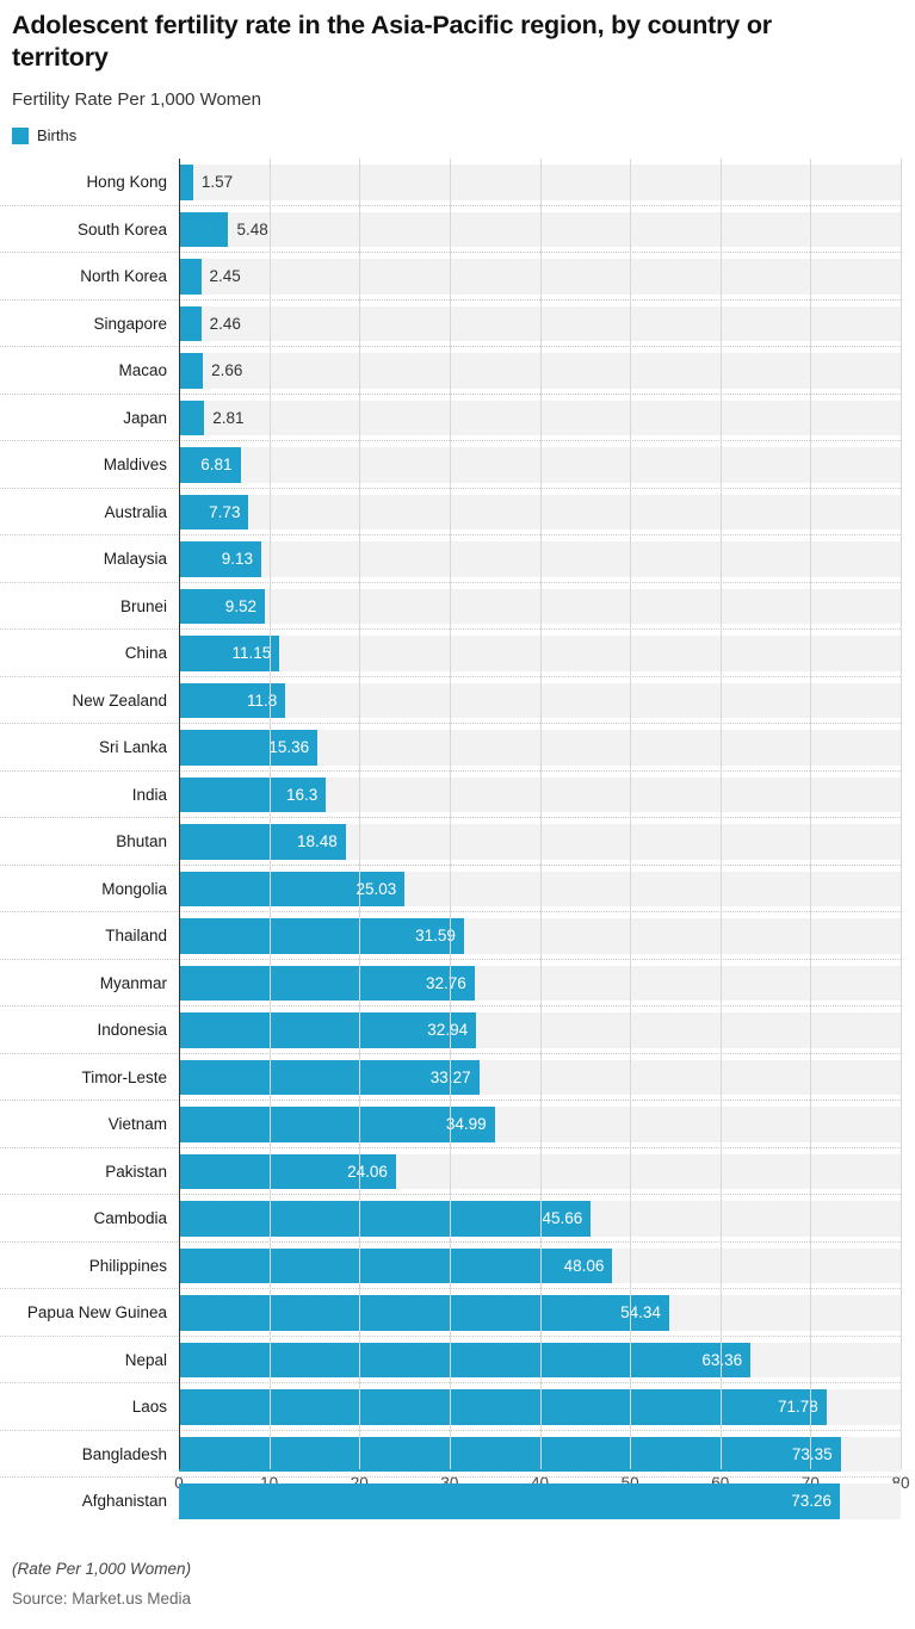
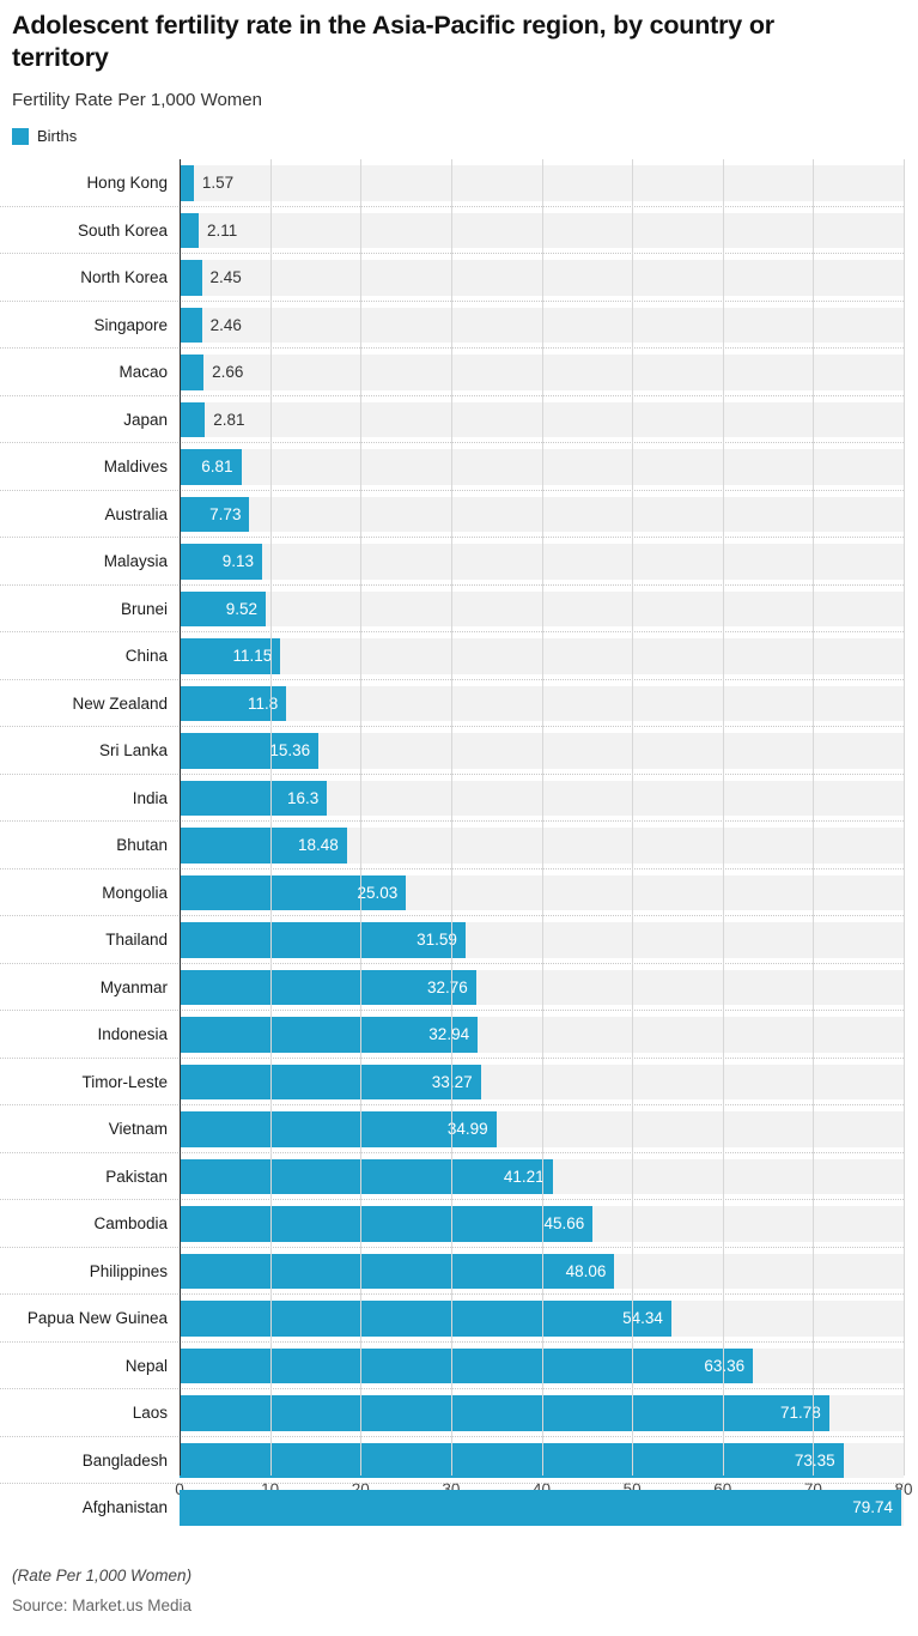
South Korea: 5.48 -> 2.11
Pakistan: 24.06 -> 41.21
Afghanistan: 73.26 -> 79.74
